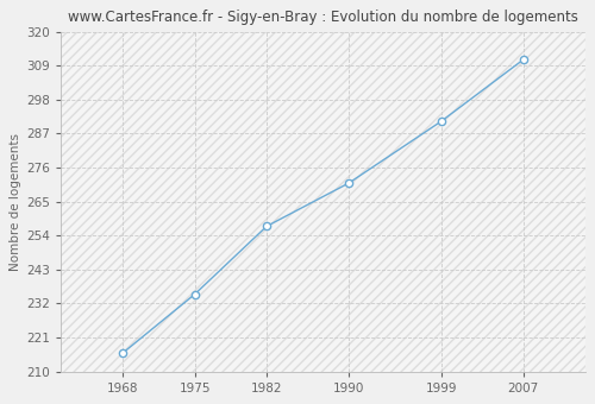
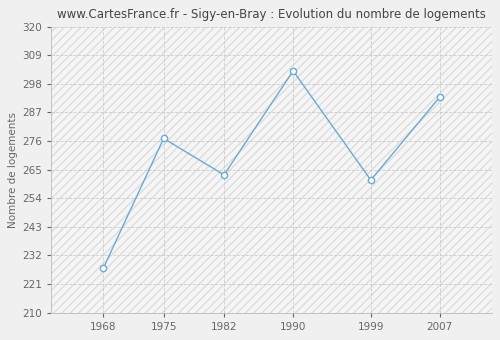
1968: 216 -> 227
1975: 235 -> 277
1982: 257 -> 263
1990: 271 -> 303
1999: 291 -> 261
2007: 311 -> 293
